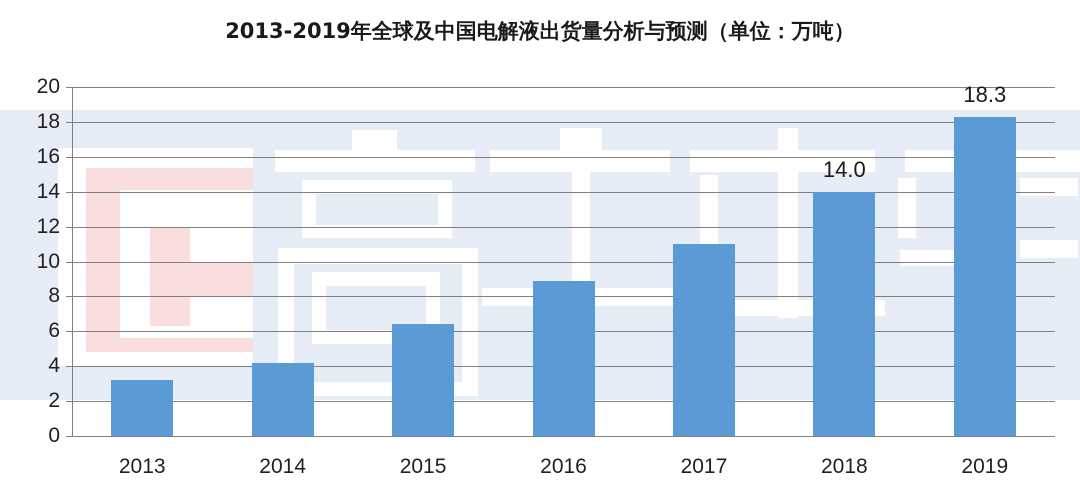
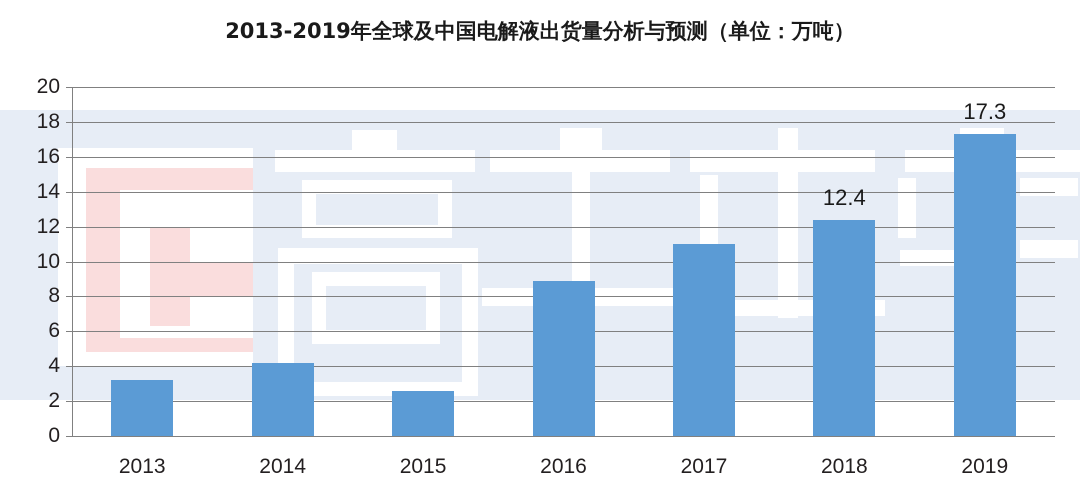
2015: 6.4 -> 2.6
2018: 14.0 -> 12.4
2019: 18.3 -> 17.3
